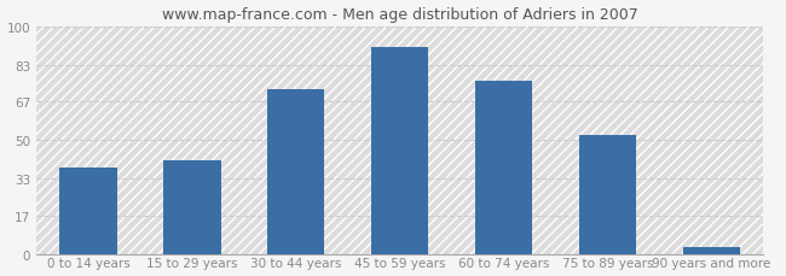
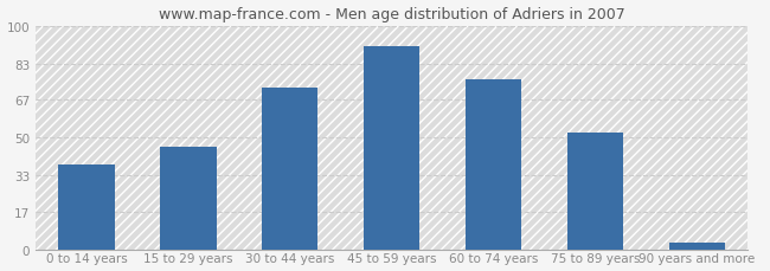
15 to 29 years: 41 -> 46
